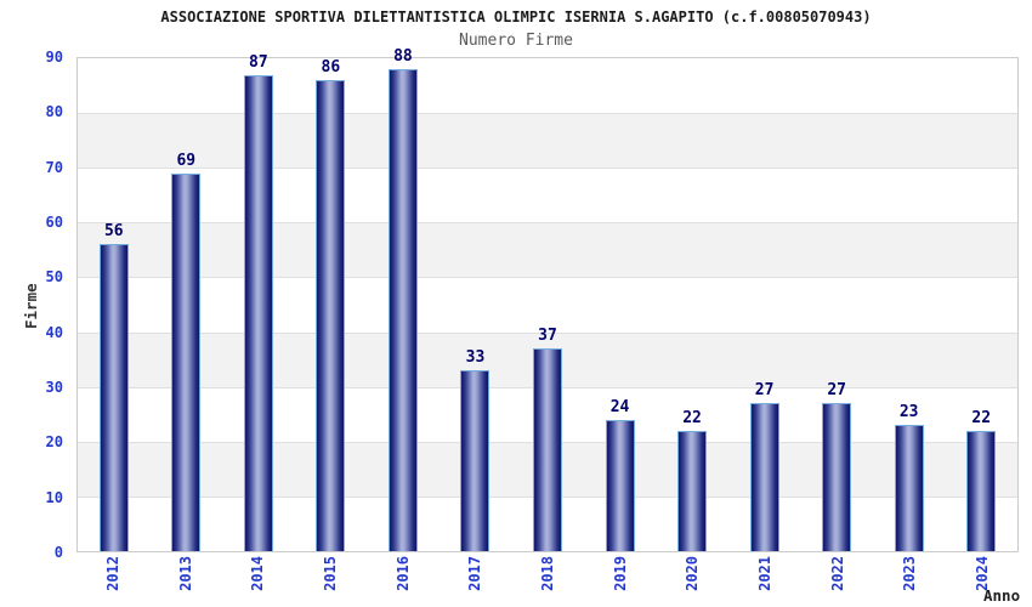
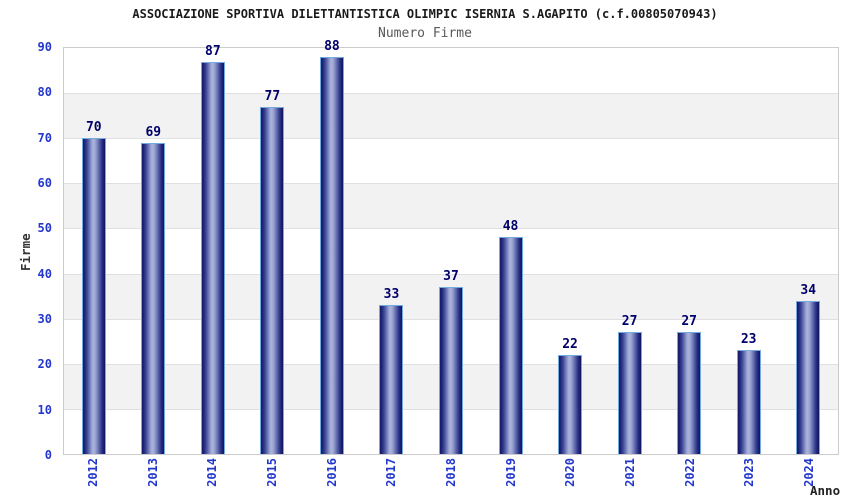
2012: 56 -> 70
2015: 86 -> 77
2019: 24 -> 48
2024: 22 -> 34
